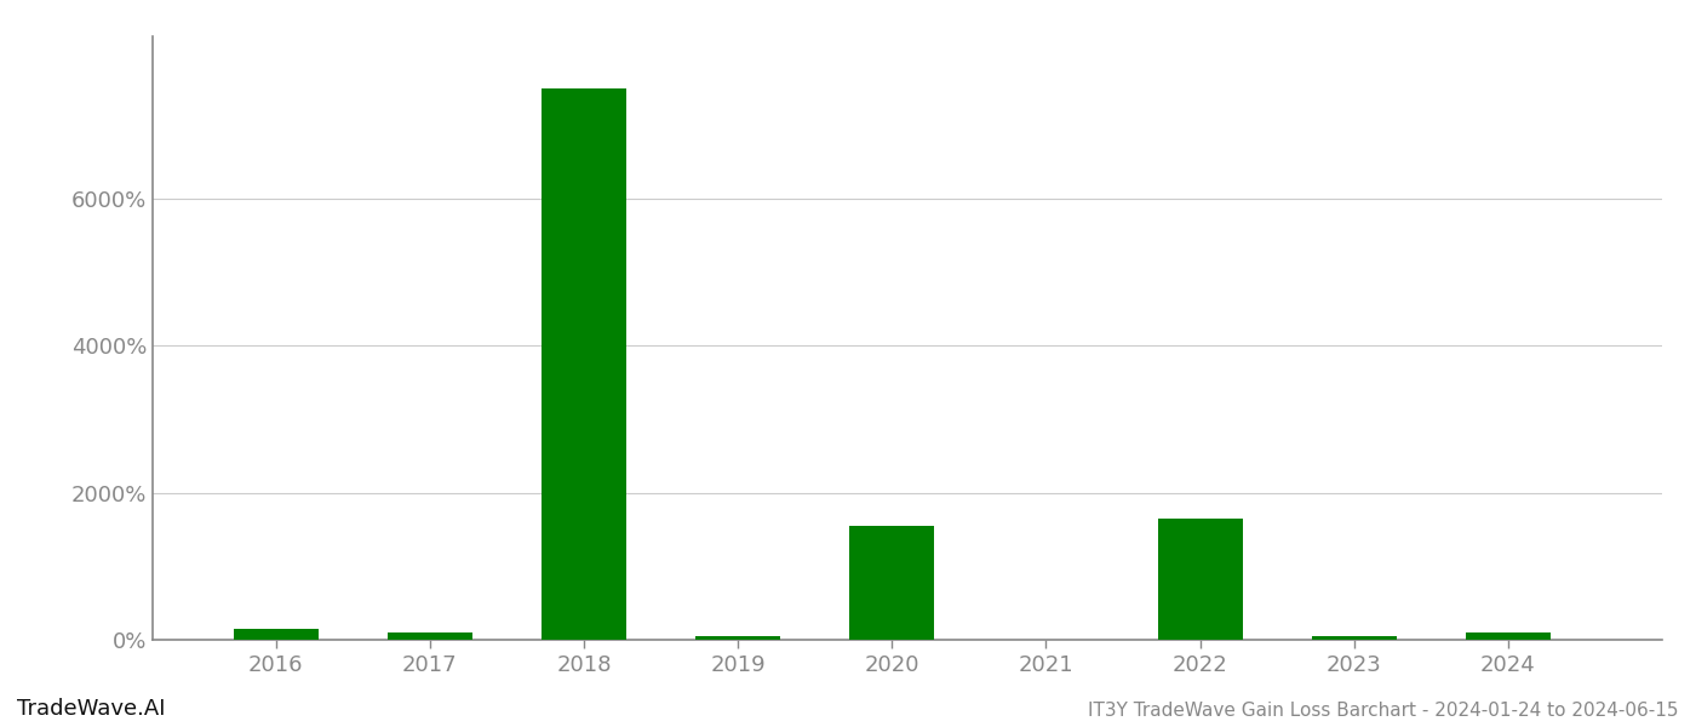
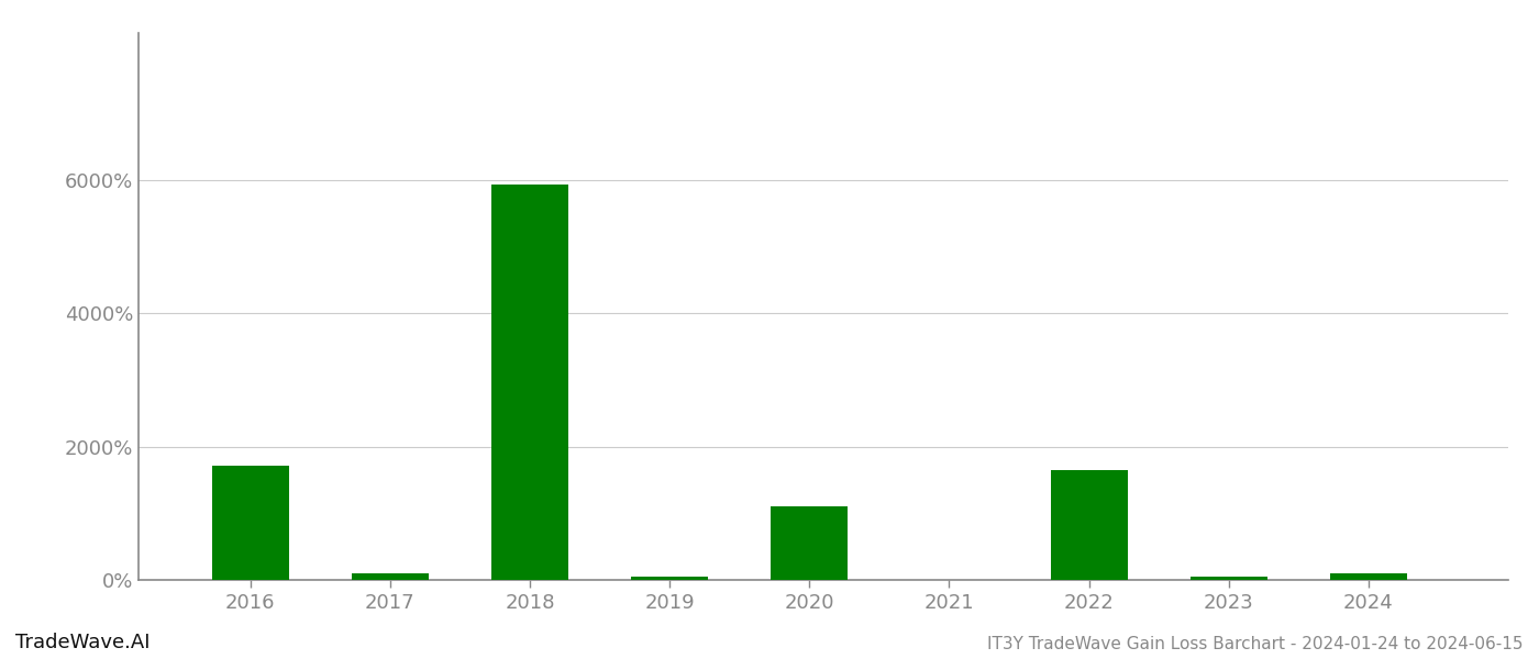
2016: 150% -> 1720%
2018: 7500% -> 5920%
2020: 1550% -> 1100%
